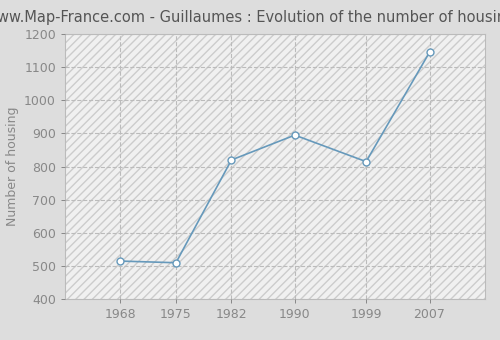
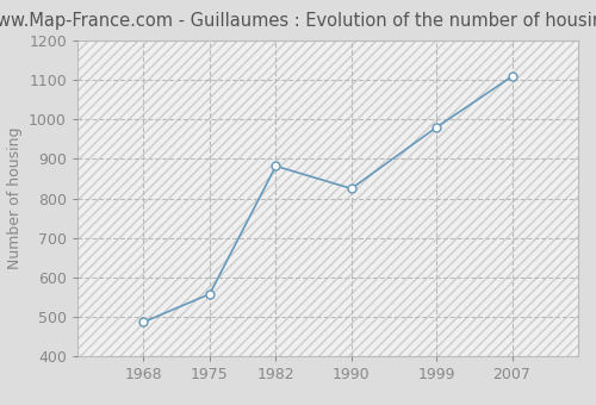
1968: 515 -> 487
1975: 510 -> 558
1982: 820 -> 882
1990: 895 -> 825
1999: 815 -> 980
2007: 1145 -> 1109
